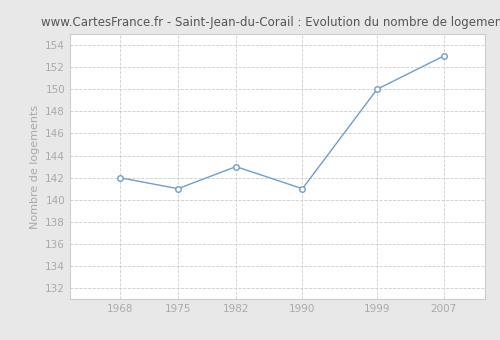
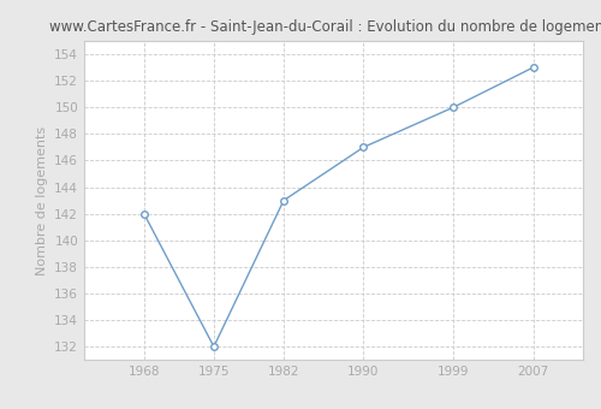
1975: 141 -> 132
1990: 141 -> 147
